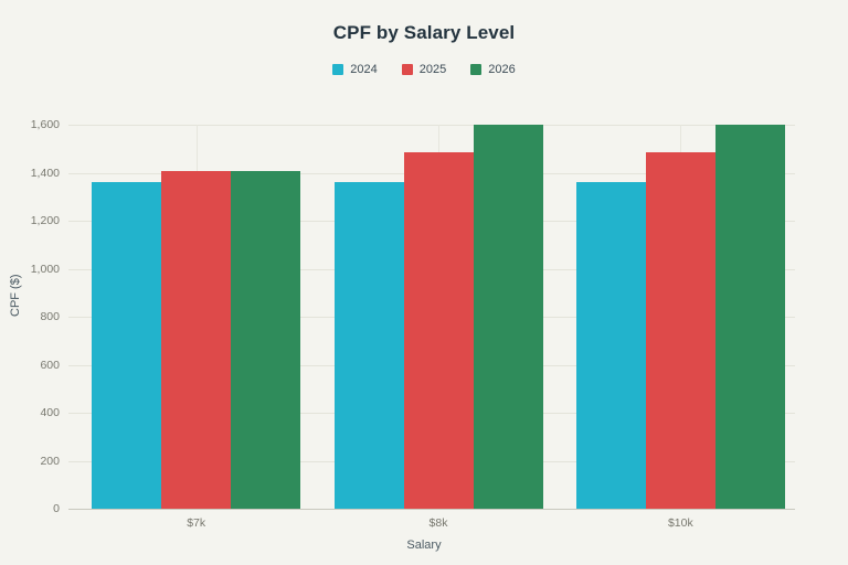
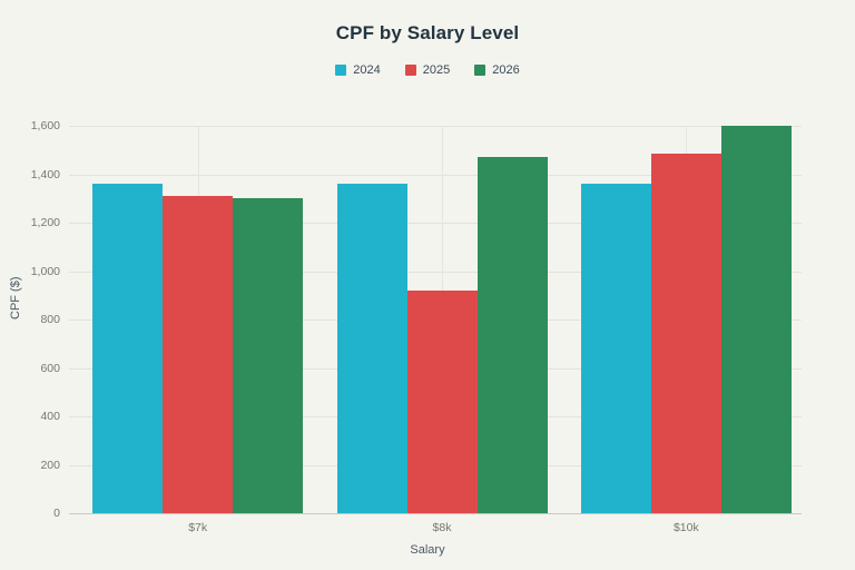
2025/$7k: 1400 -> 1310
2026/$7k: 1400 -> 1300
2025/$8k: 1480 -> 920
2026/$8k: 1600 -> 1470
